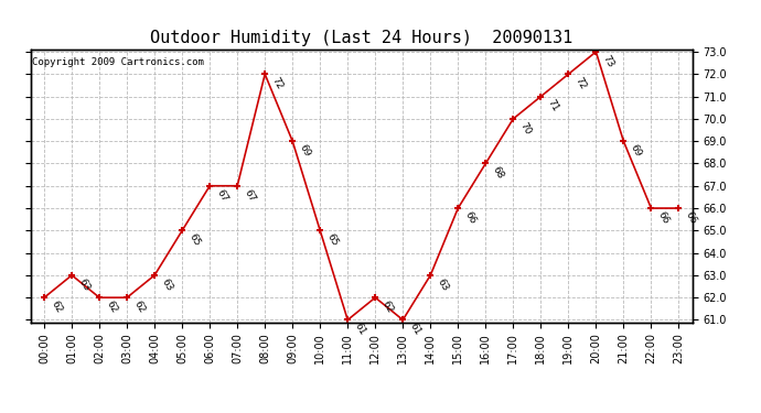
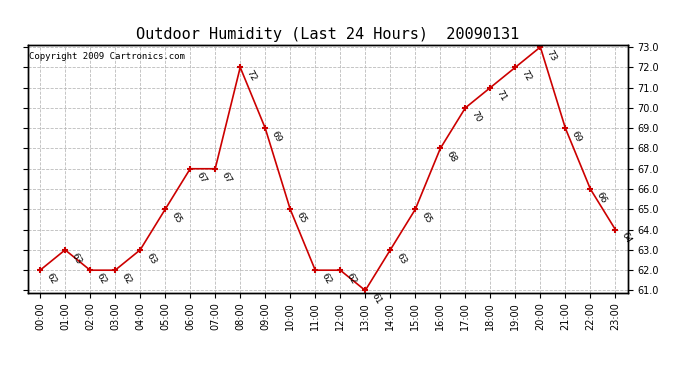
11:00: 61 -> 62
15:00: 66 -> 65
23:00: 66 -> 64
